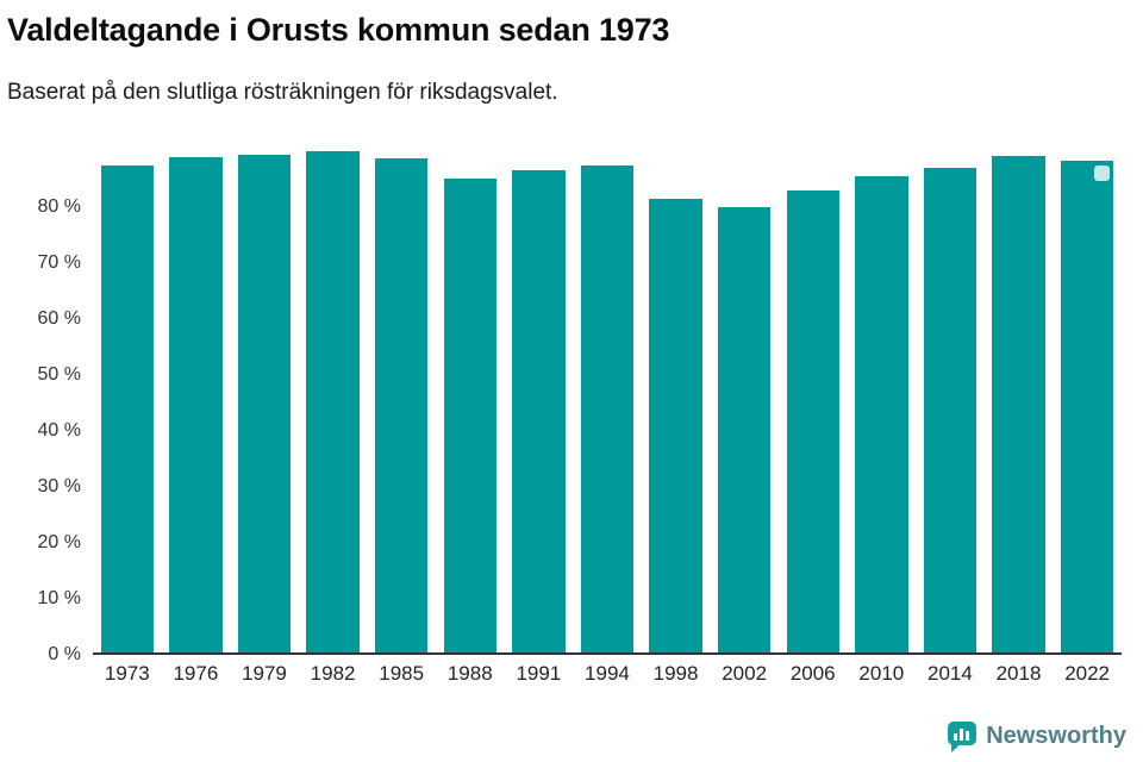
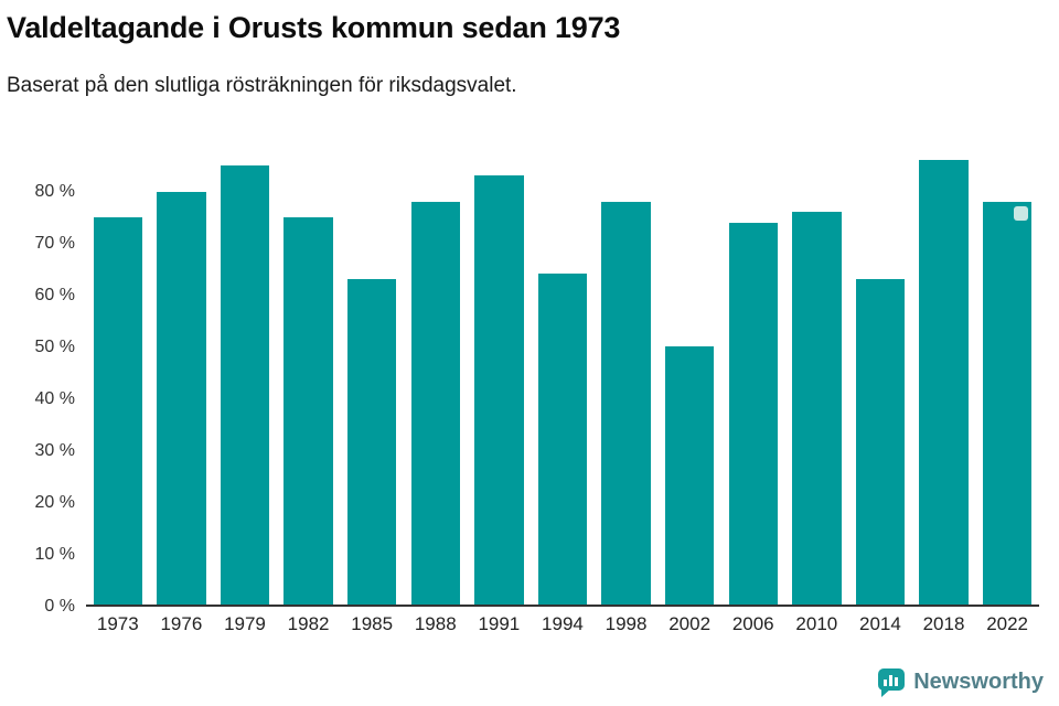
1973: 87% -> 75%
1976: 89% -> 80%
1979: 89% -> 85%
1982: 90% -> 75%
1985: 89% -> 63%
1988: 85% -> 78%
1991: 86% -> 83%
1994: 87% -> 64%
1998: 81% -> 78%
2002: 80% -> 50%
2006: 83% -> 74%
2010: 85% -> 76%
2014: 87% -> 63%
2018: 89% -> 86%
2022: 88% -> 78%
